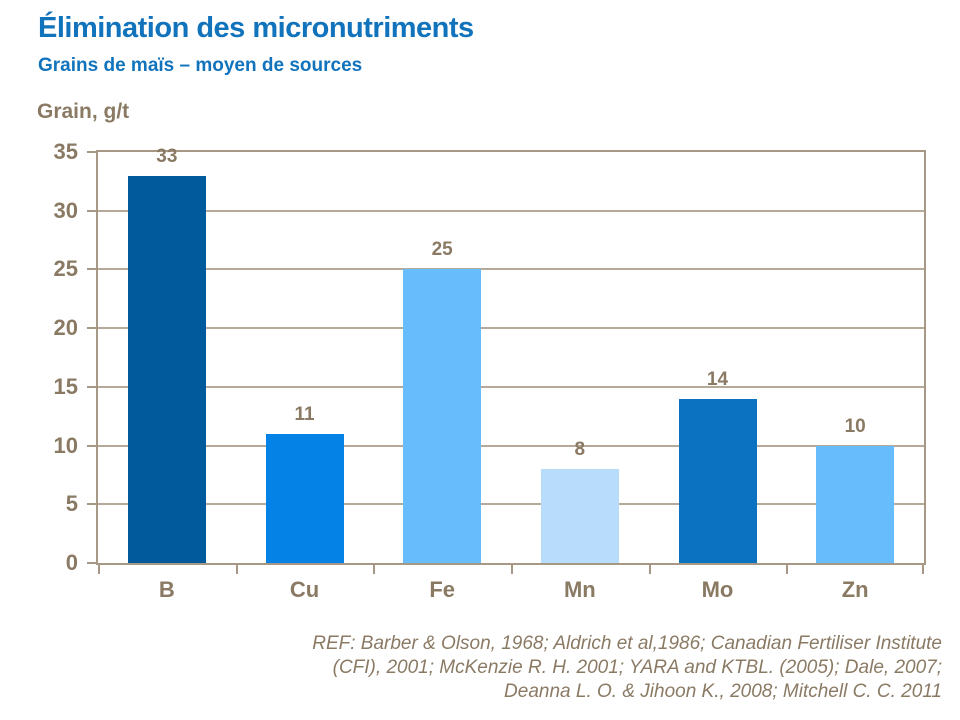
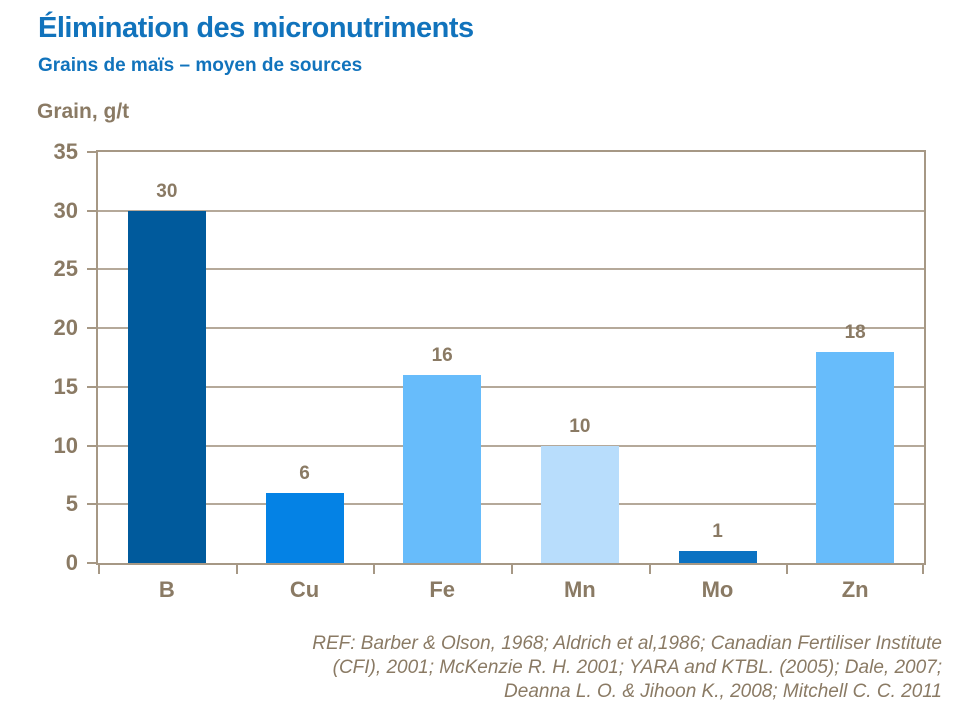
B: 33 -> 30
Cu: 11 -> 6
Fe: 25 -> 16
Mn: 8 -> 10
Mo: 14 -> 1
Zn: 10 -> 18
